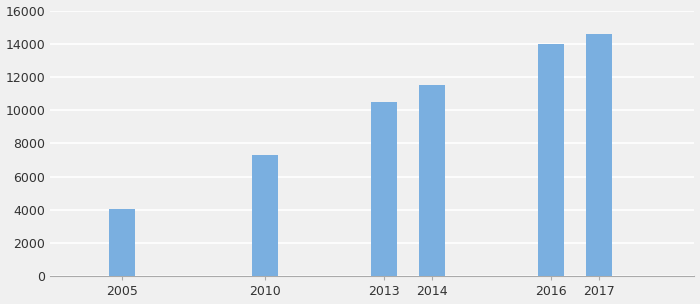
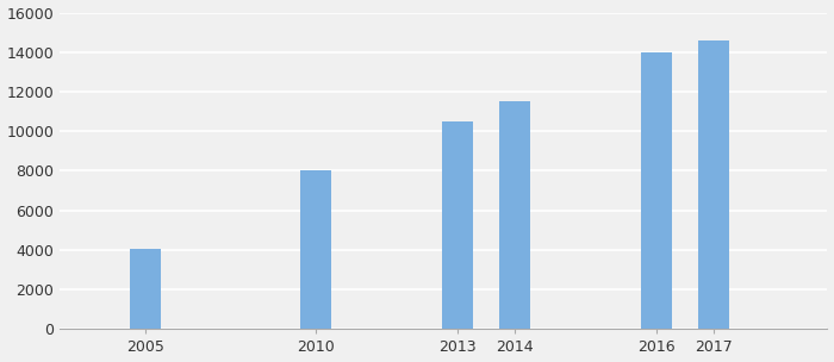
2010: 7300 -> 8000
